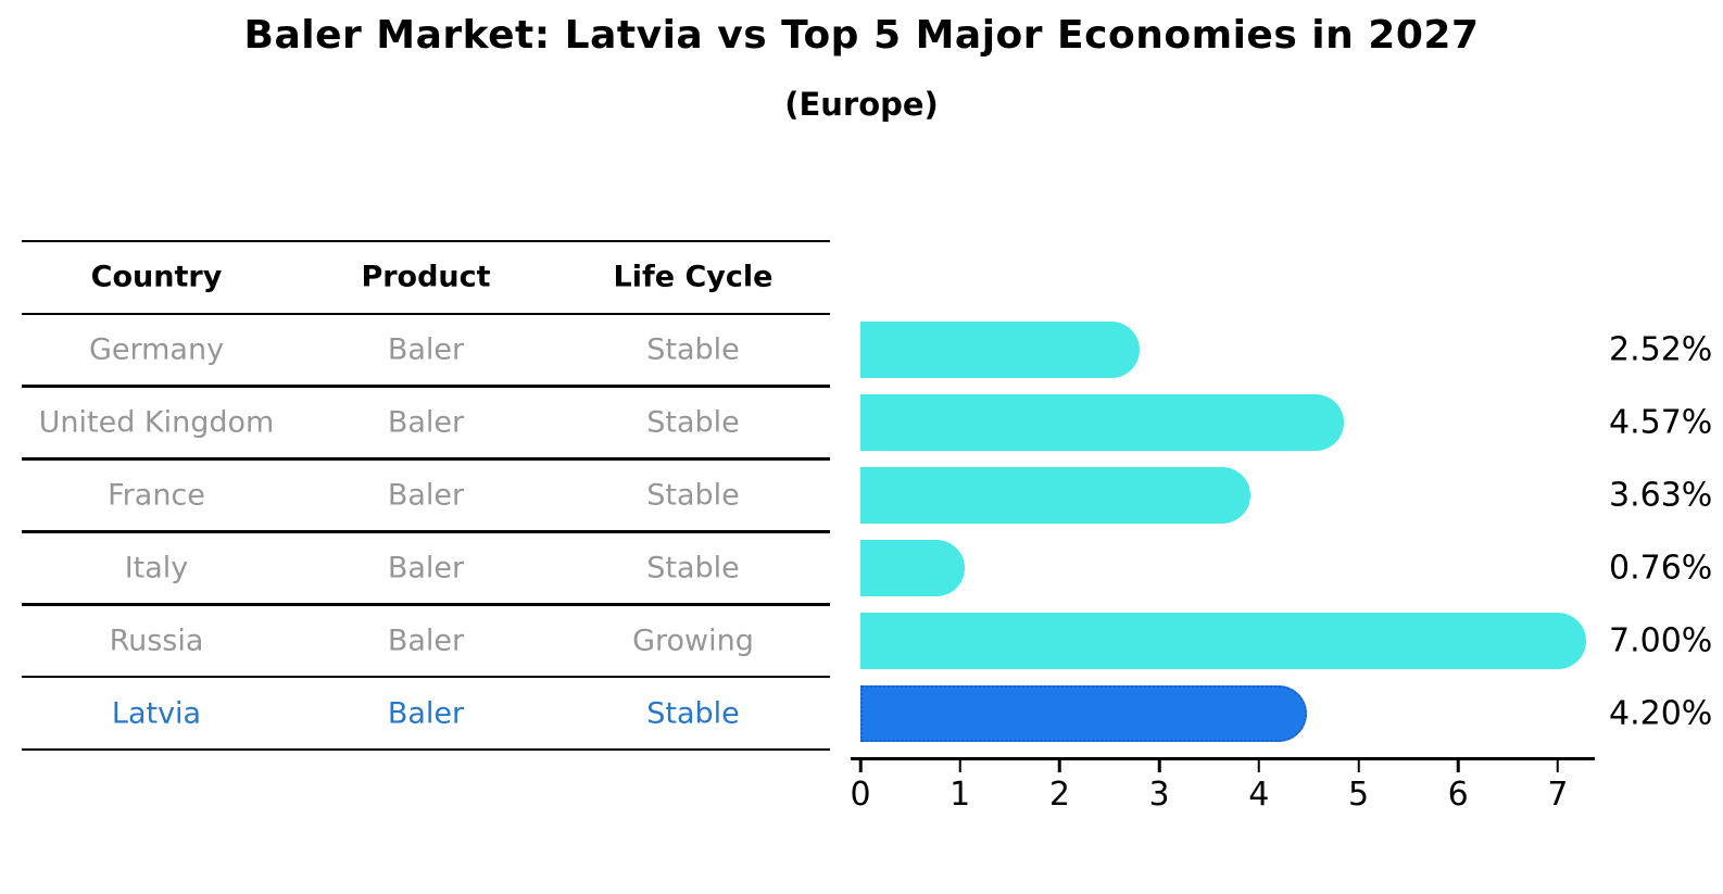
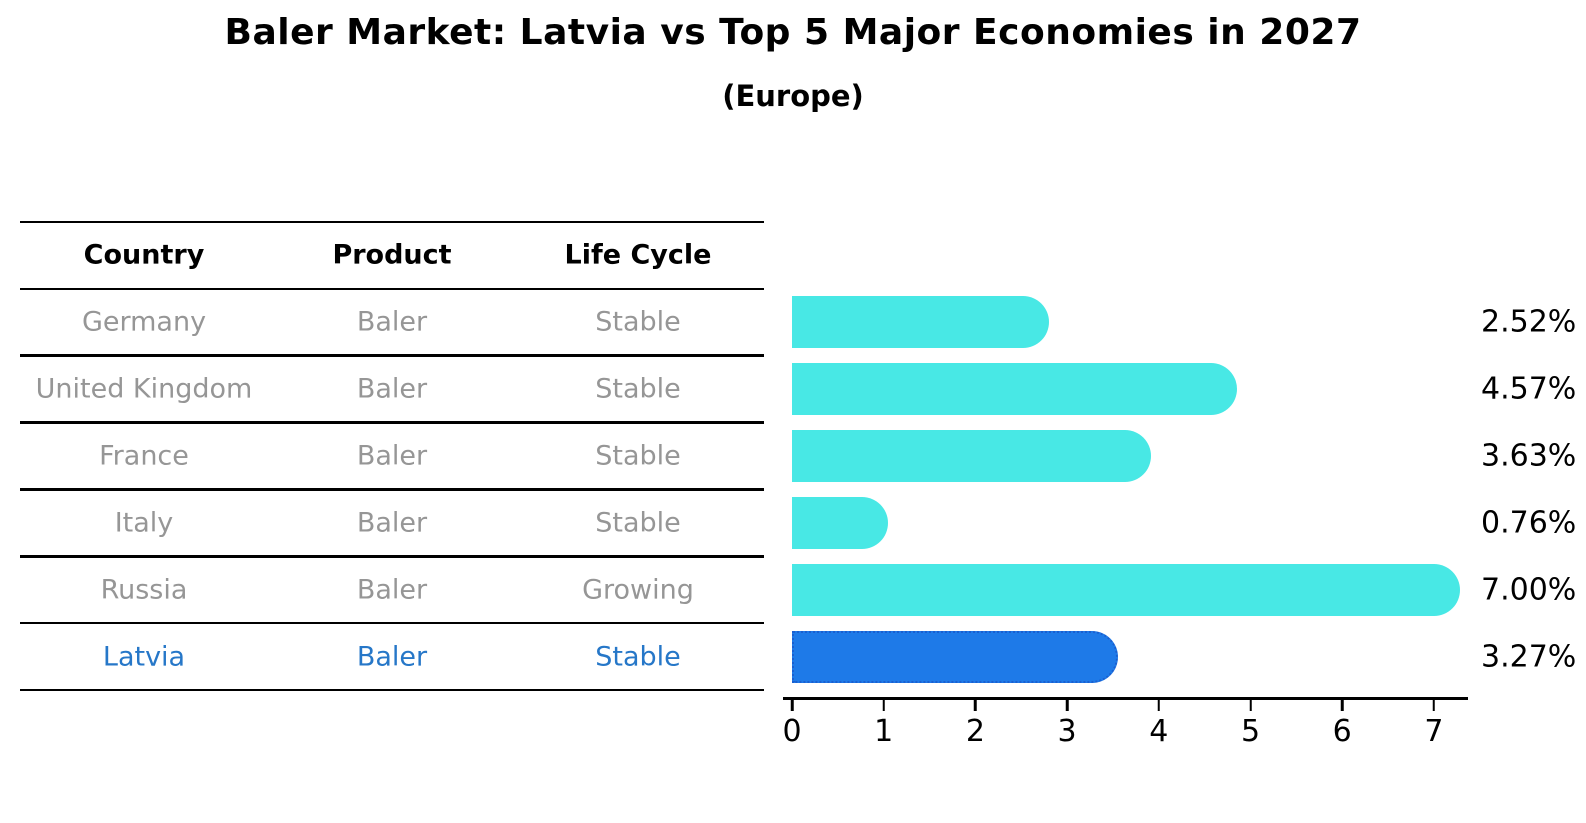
Latvia: 4.20% -> 3.27%
